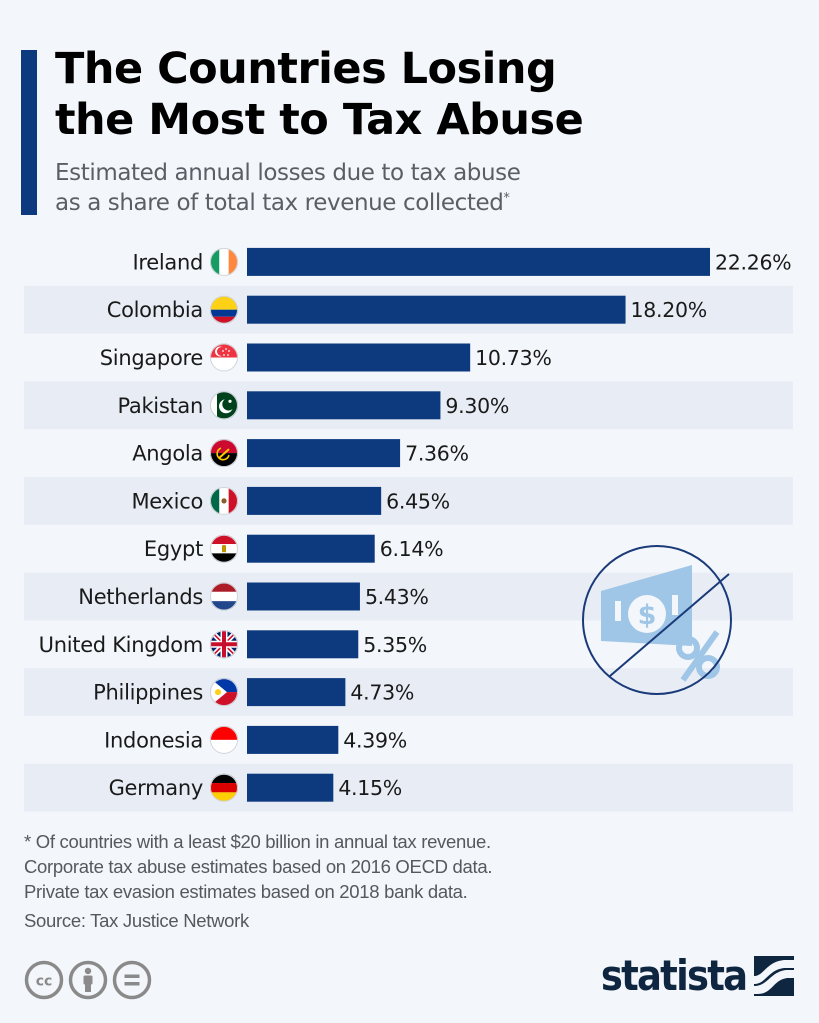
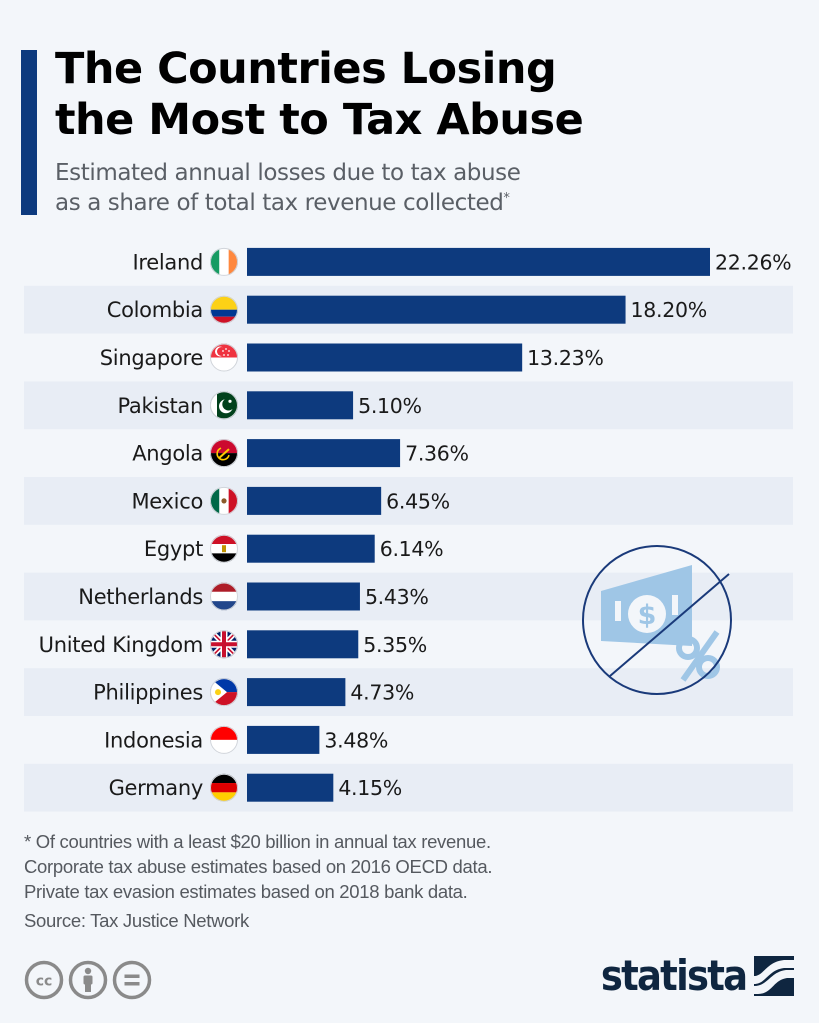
Singapore: 10.73% -> 13.23%
Pakistan: 9.30% -> 5.10%
Indonesia: 4.39% -> 3.48%
